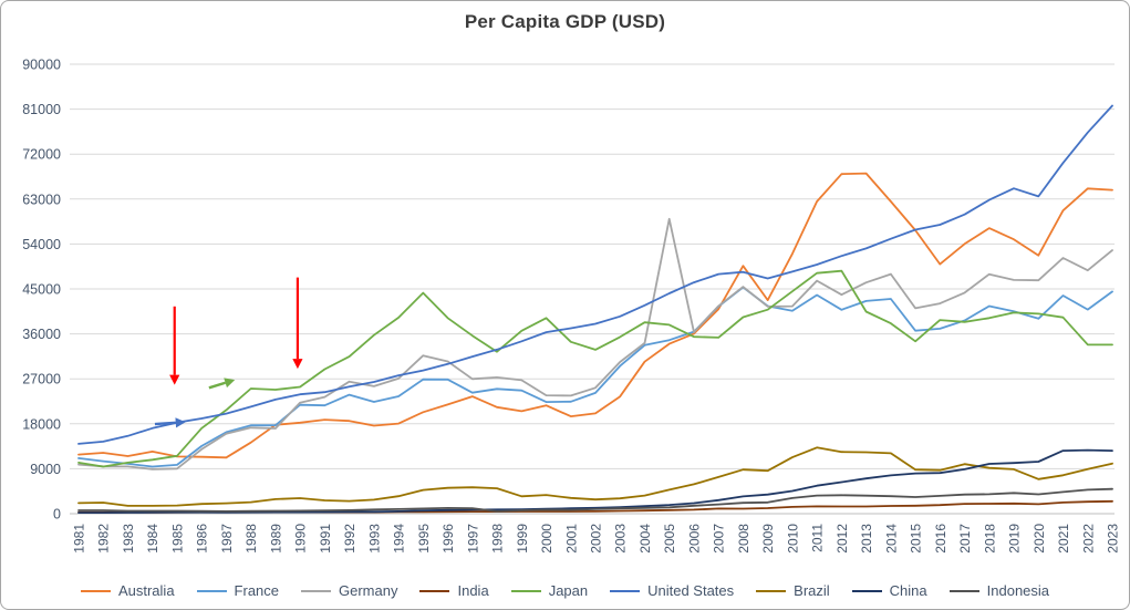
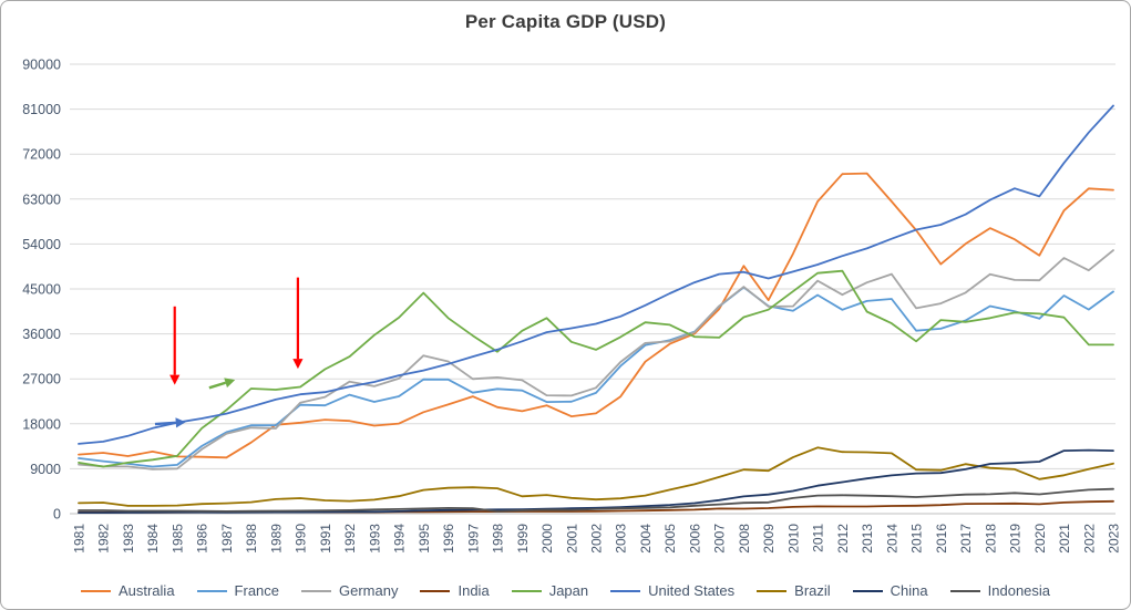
Germany/2005: 59000 -> 35000
